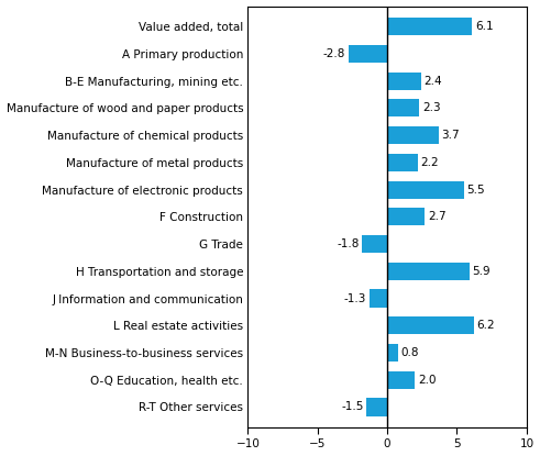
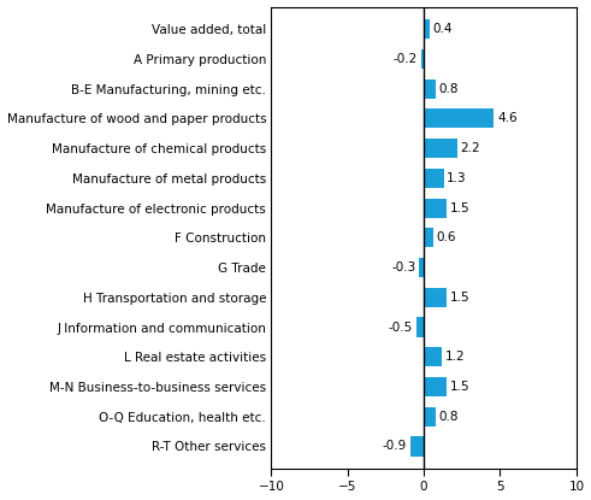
Value added, total: 6.1 -> 0.4
A Primary production: -2.8 -> -0.2
B-E Manufacturing, mining etc.: 2.4 -> 0.8
Manufacture of wood and paper products: 2.3 -> 4.6
Manufacture of chemical products: 3.7 -> 2.2
Manufacture of metal products: 2.2 -> 1.3
Manufacture of electronic products: 5.5 -> 1.5
F Construction: 2.7 -> 0.6
G Trade: -1.8 -> -0.3
H Transportation and storage: 5.9 -> 1.5
J Information and communication: -1.3 -> -0.5
L Real estate activities: 6.2 -> 1.2
M-N Business-to-business services: 0.8 -> 1.5
O-Q Education, health etc.: 2.0 -> 0.8
R-T Other services: -1.5 -> -0.9
